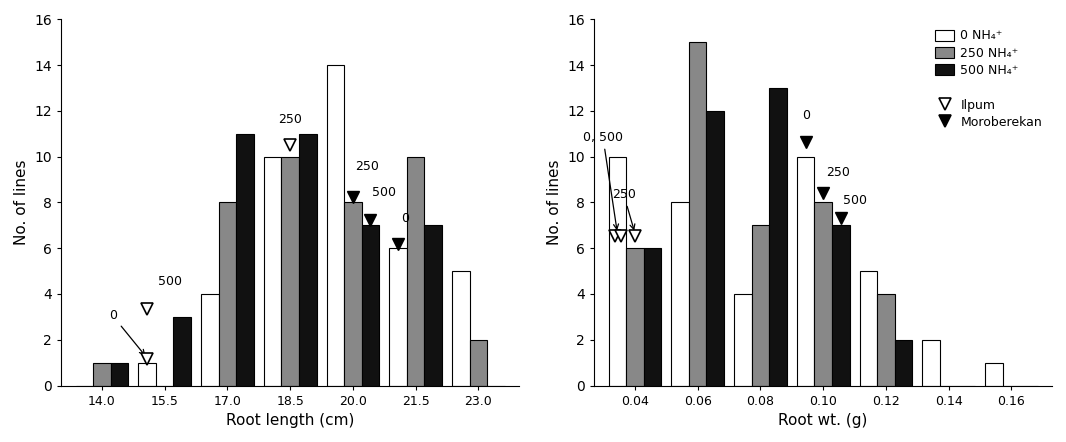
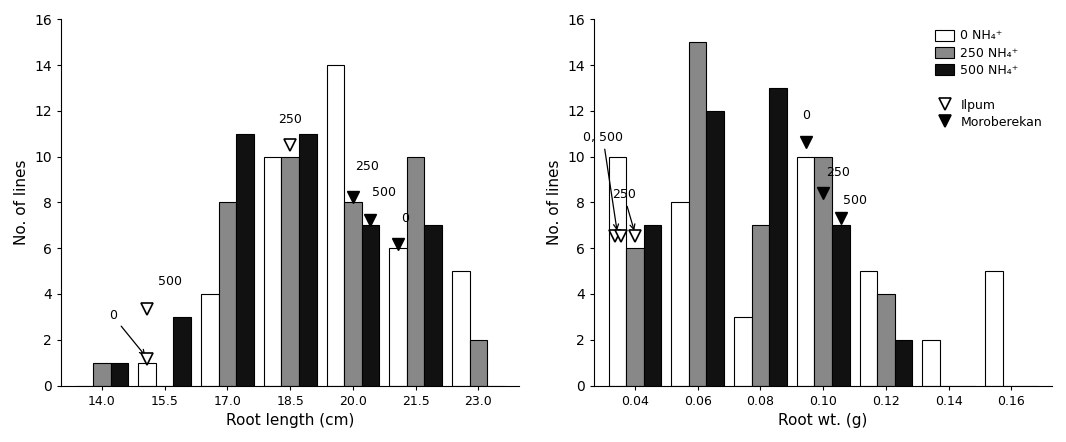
500 NH₄⁺/0.04: 6 -> 7
0 NH₄⁺/0.08: 4 -> 3
250 NH₄⁺/0.10: 8 -> 10
0 NH₄⁺/0.16: 1 -> 5
